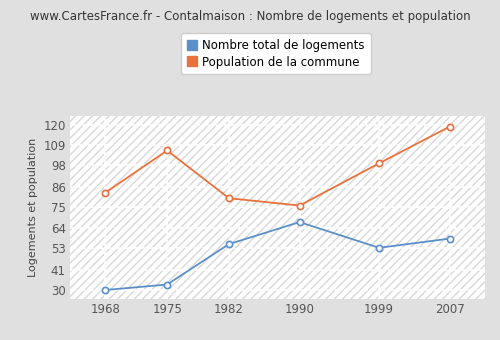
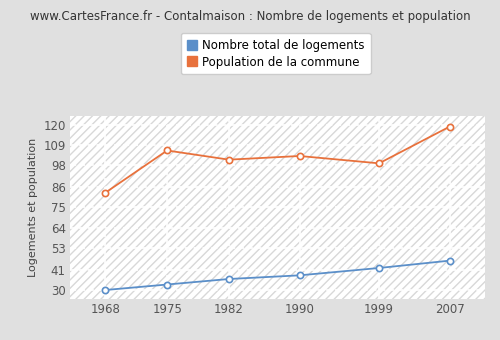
Nombre total de logements/1982: 55 -> 36
Population de la commune/1982: 80 -> 101
Nombre total de logements/1990: 67 -> 38
Population de la commune/1990: 76 -> 103
Nombre total de logements/1999: 53 -> 42
Nombre total de logements/2007: 58 -> 46
